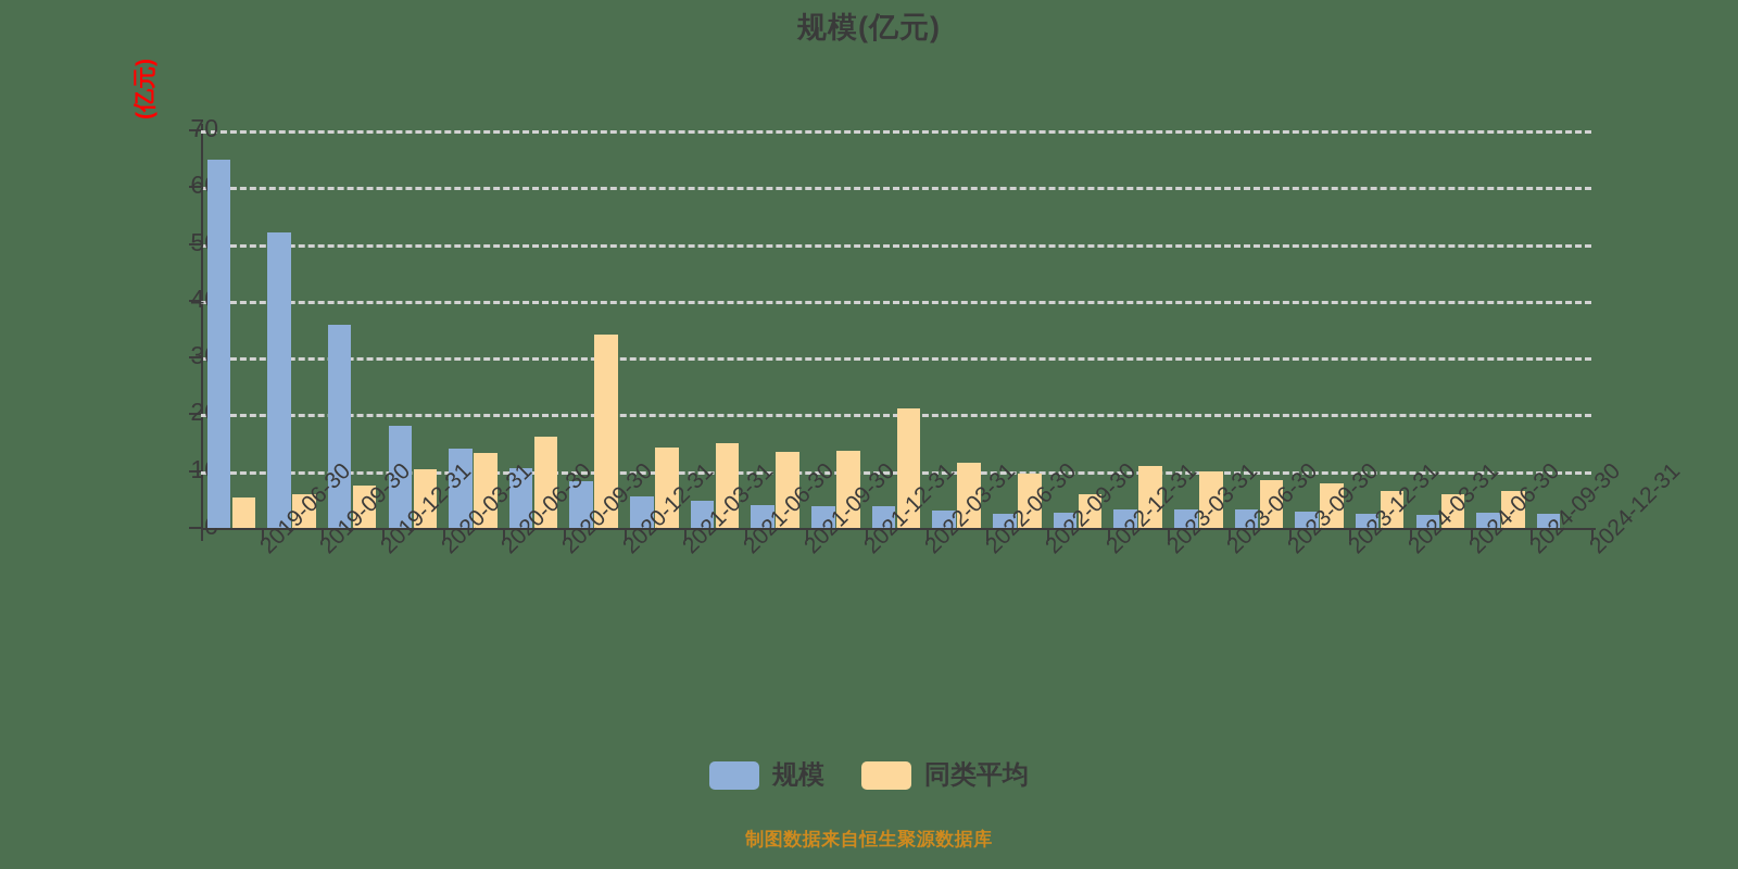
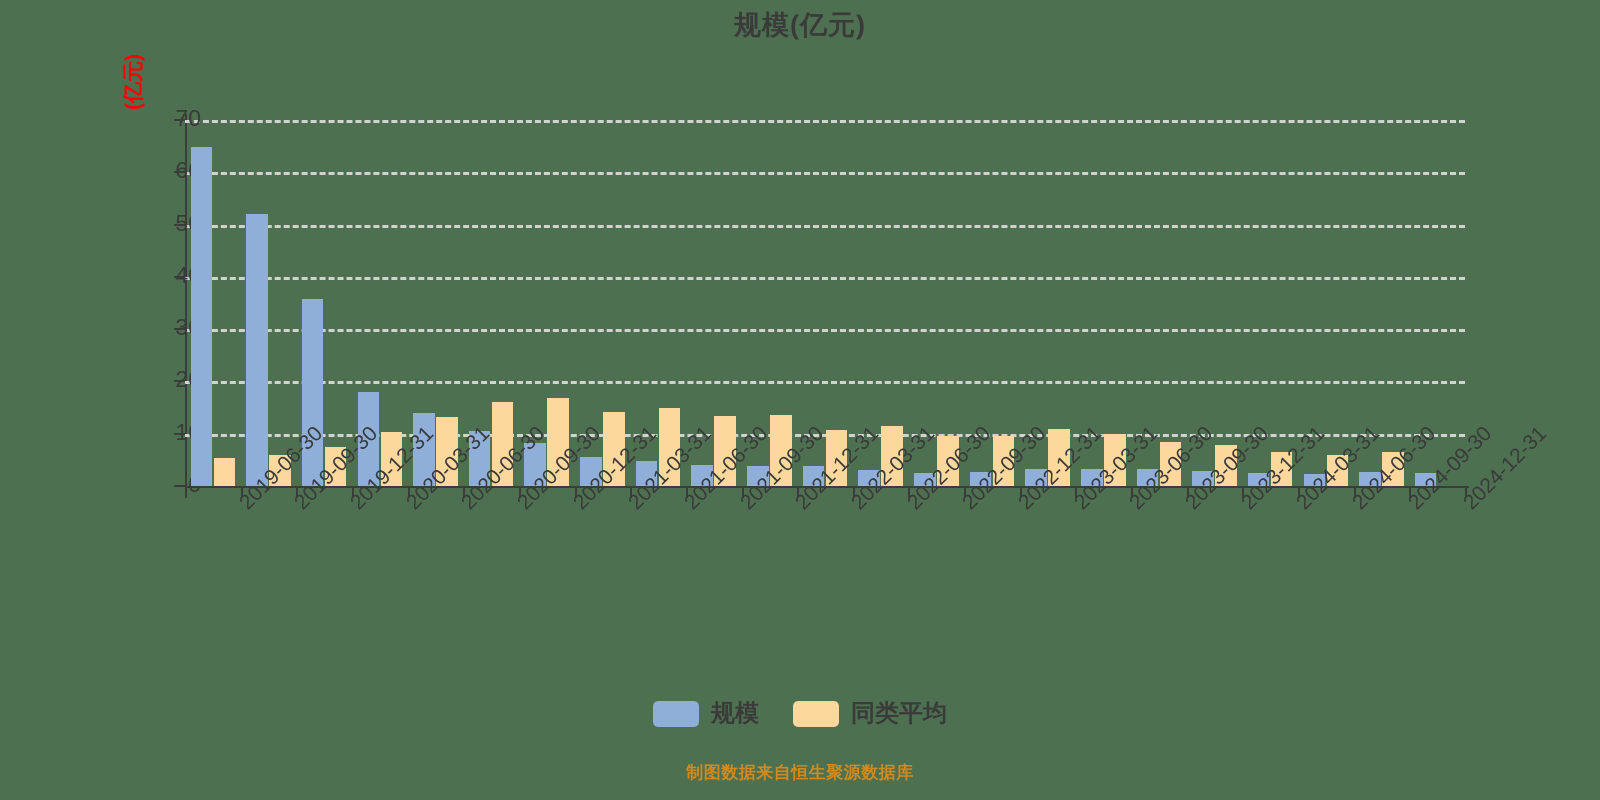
同类平均/2020-12-31: 34 -> 17
同类平均/2022-03-31: 21 -> 11
同类平均/2022-12-31: 6 -> 10
